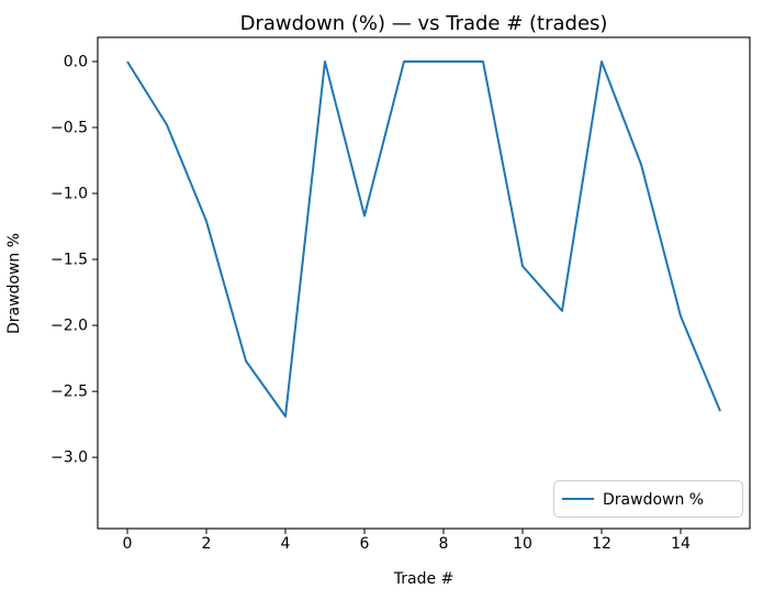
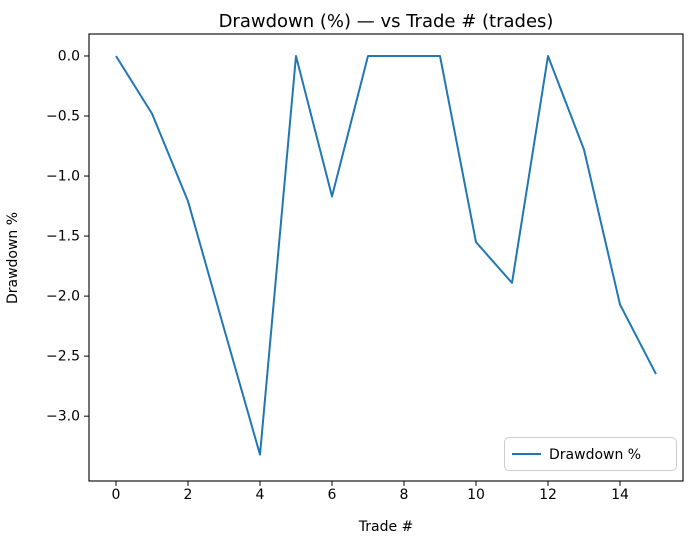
4: -2.69 -> -3.32
14: -1.93 -> -2.07
